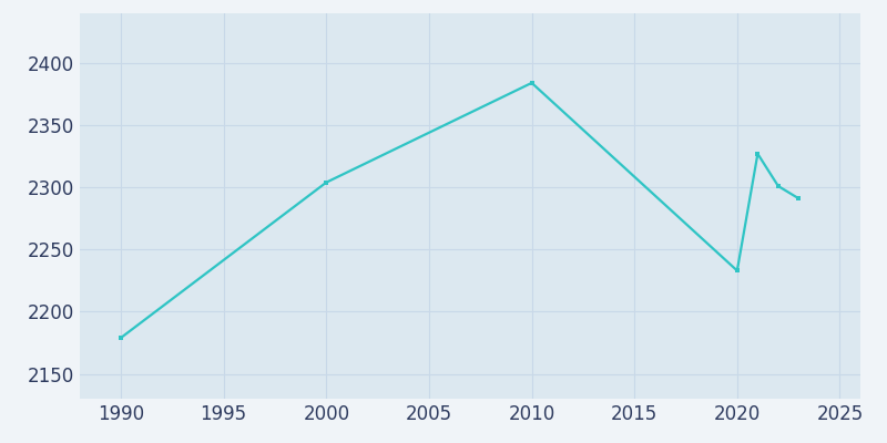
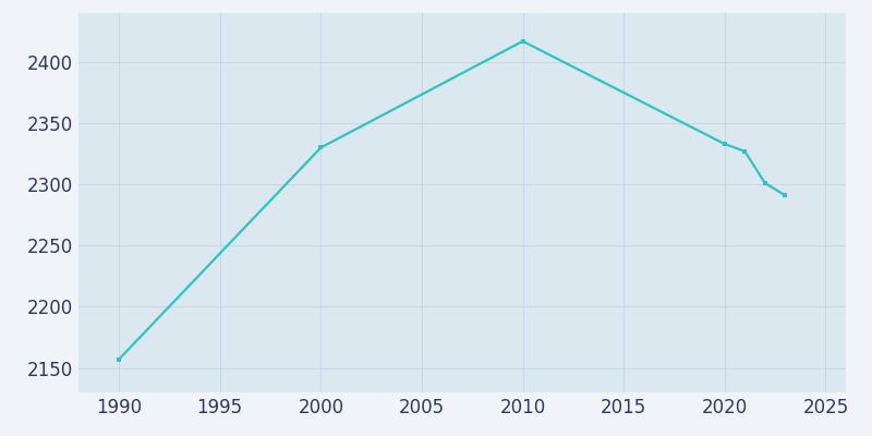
1990: 2179 -> 2157
2000: 2304 -> 2330
2010: 2384 -> 2417
2020: 2233 -> 2333
